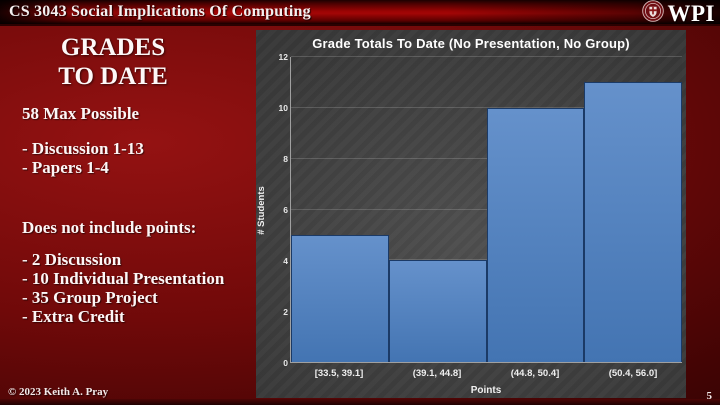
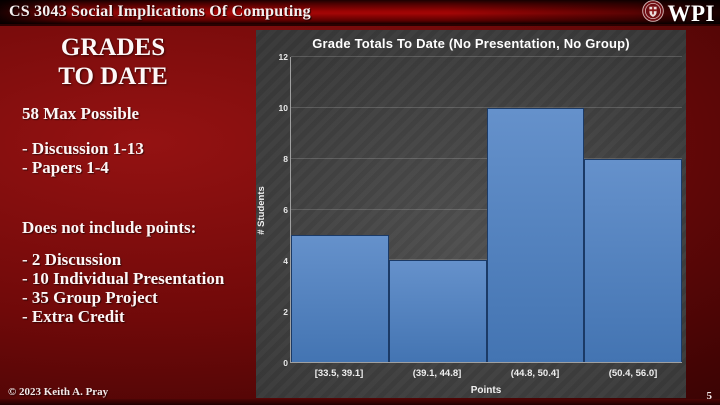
(50.4, 56.0]: 11 -> 8
